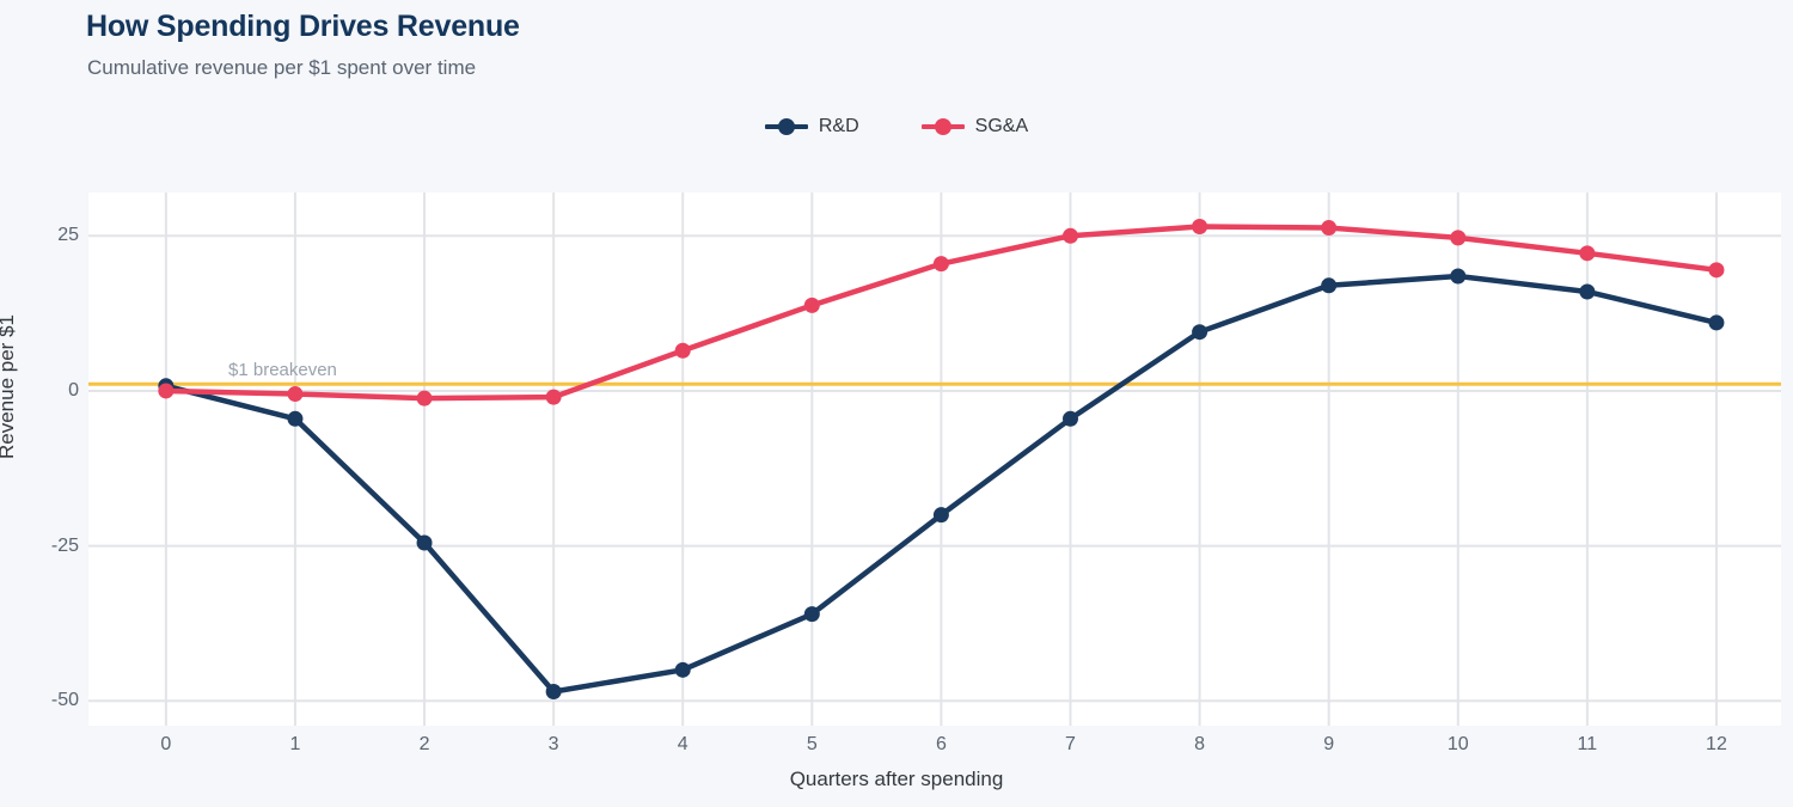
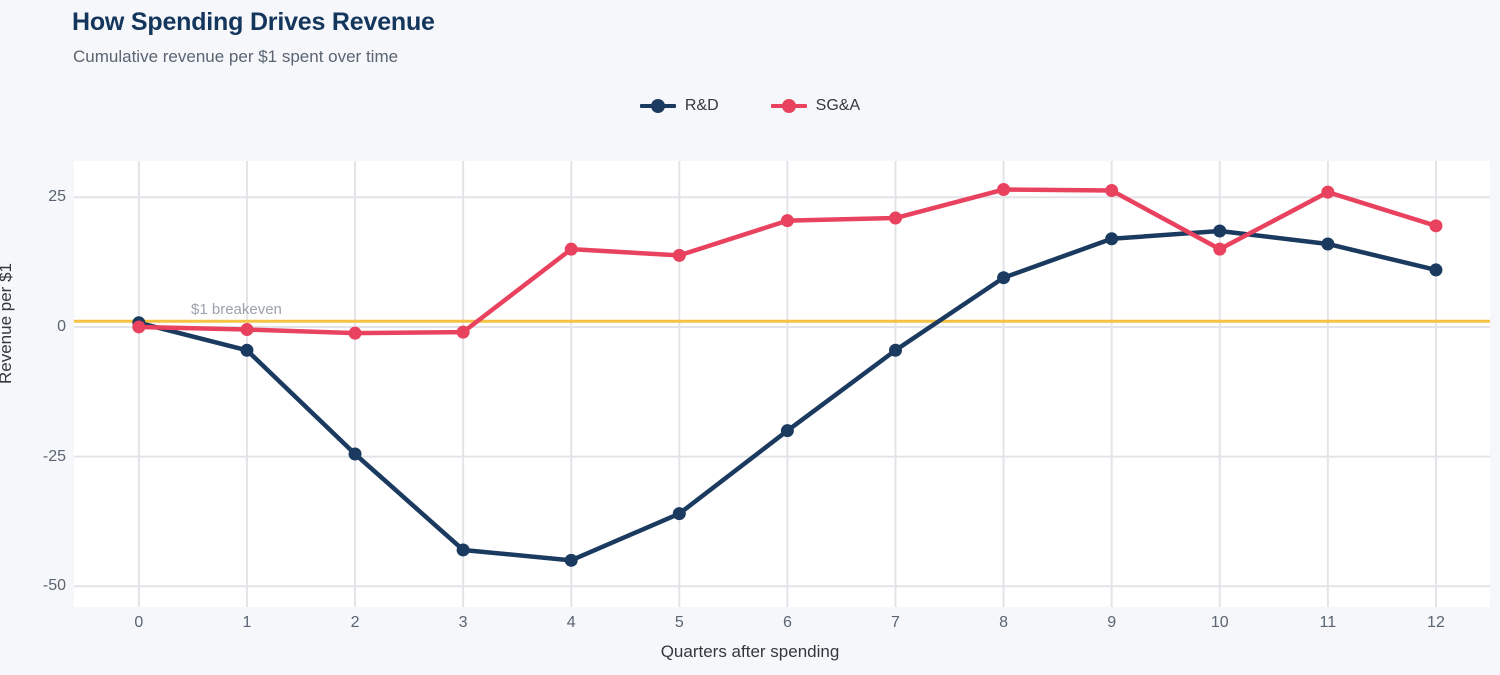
R&D/3: -48 -> -43
SG&A/4: 6 -> 15
SG&A/7: 25 -> 21
SG&A/10: 25 -> 15
SG&A/11: 22 -> 26
